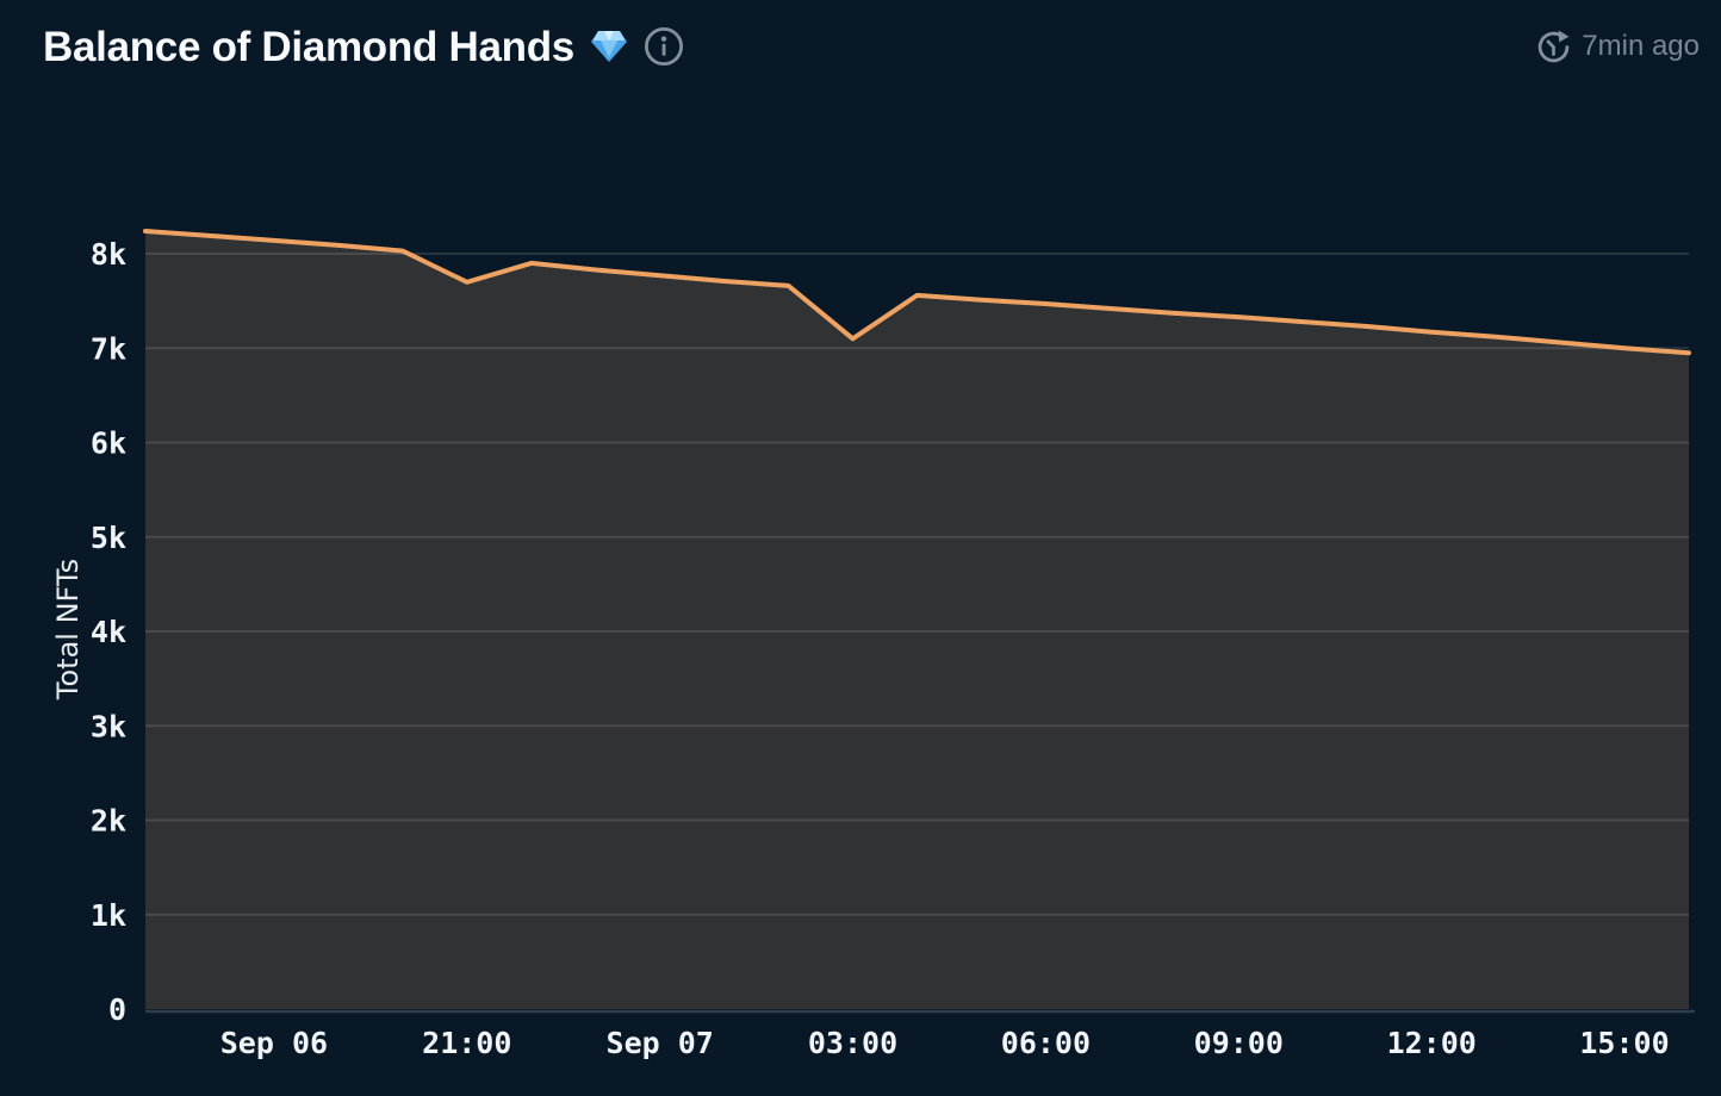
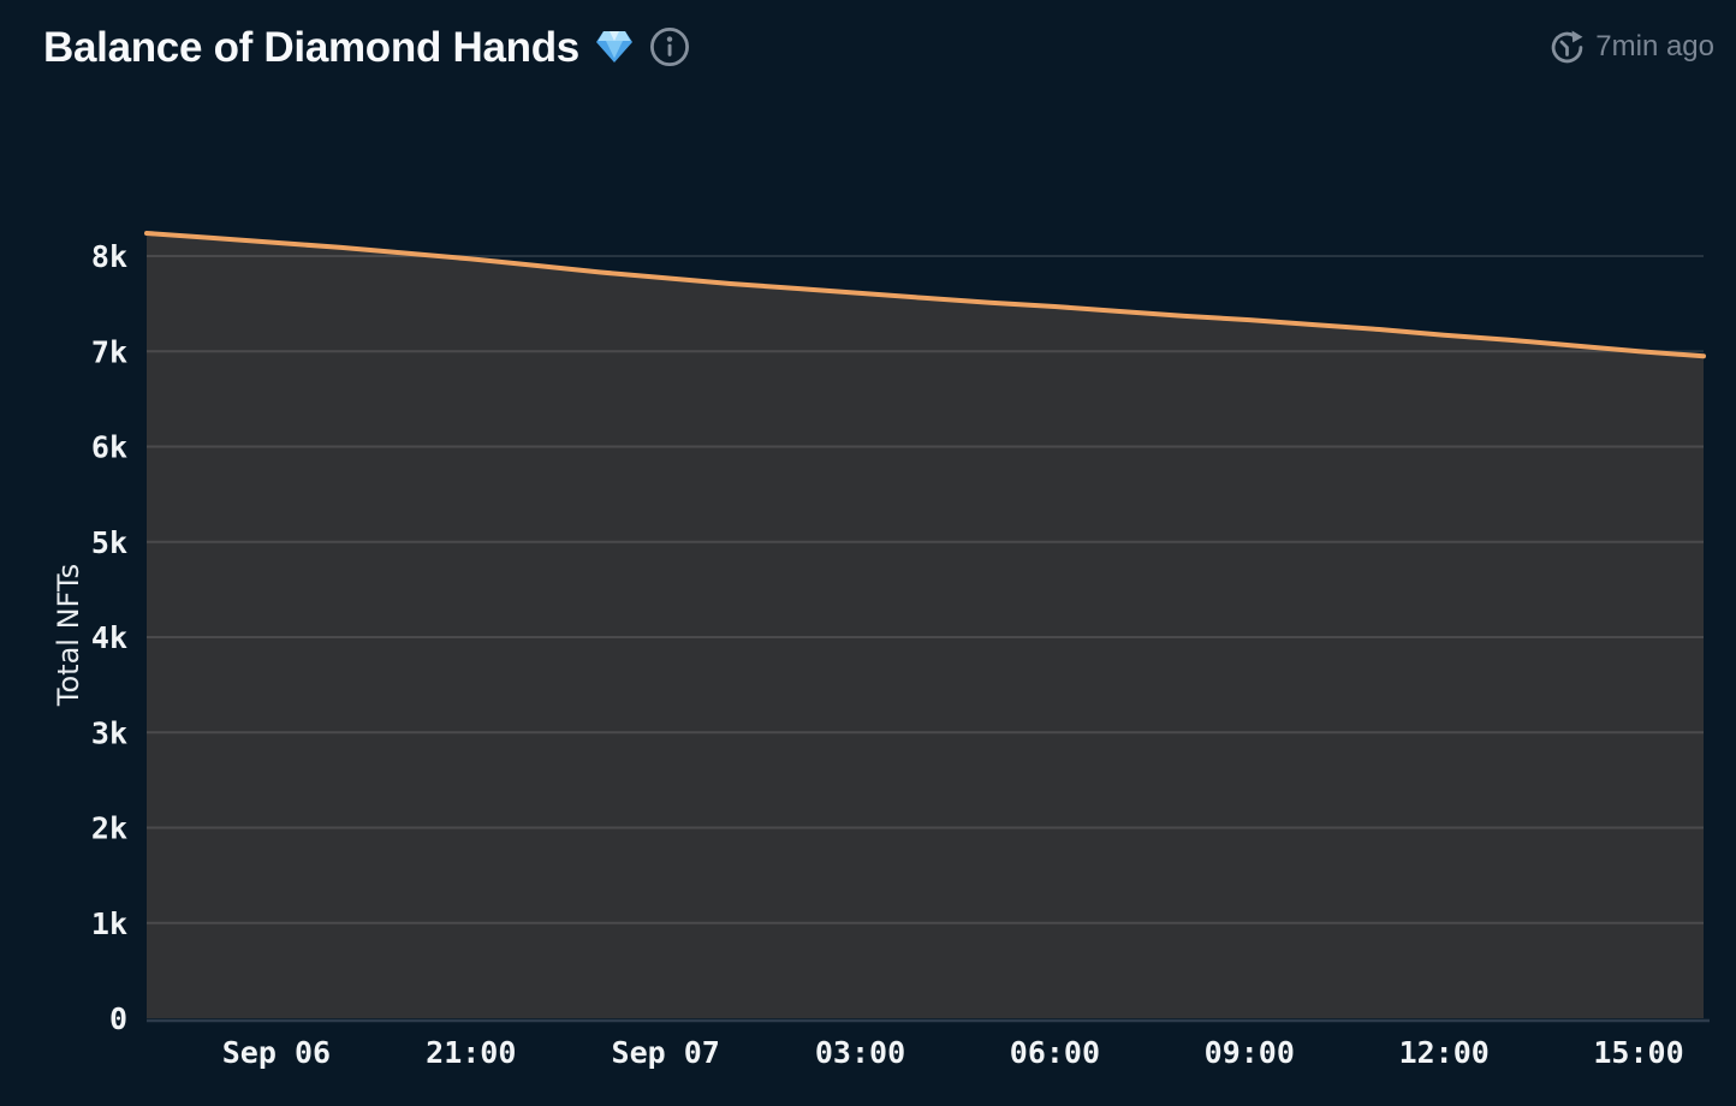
Sep 06 21:00: 7.7k -> 8.0k
Sep 07 03:00: 7.1k -> 7.6k
